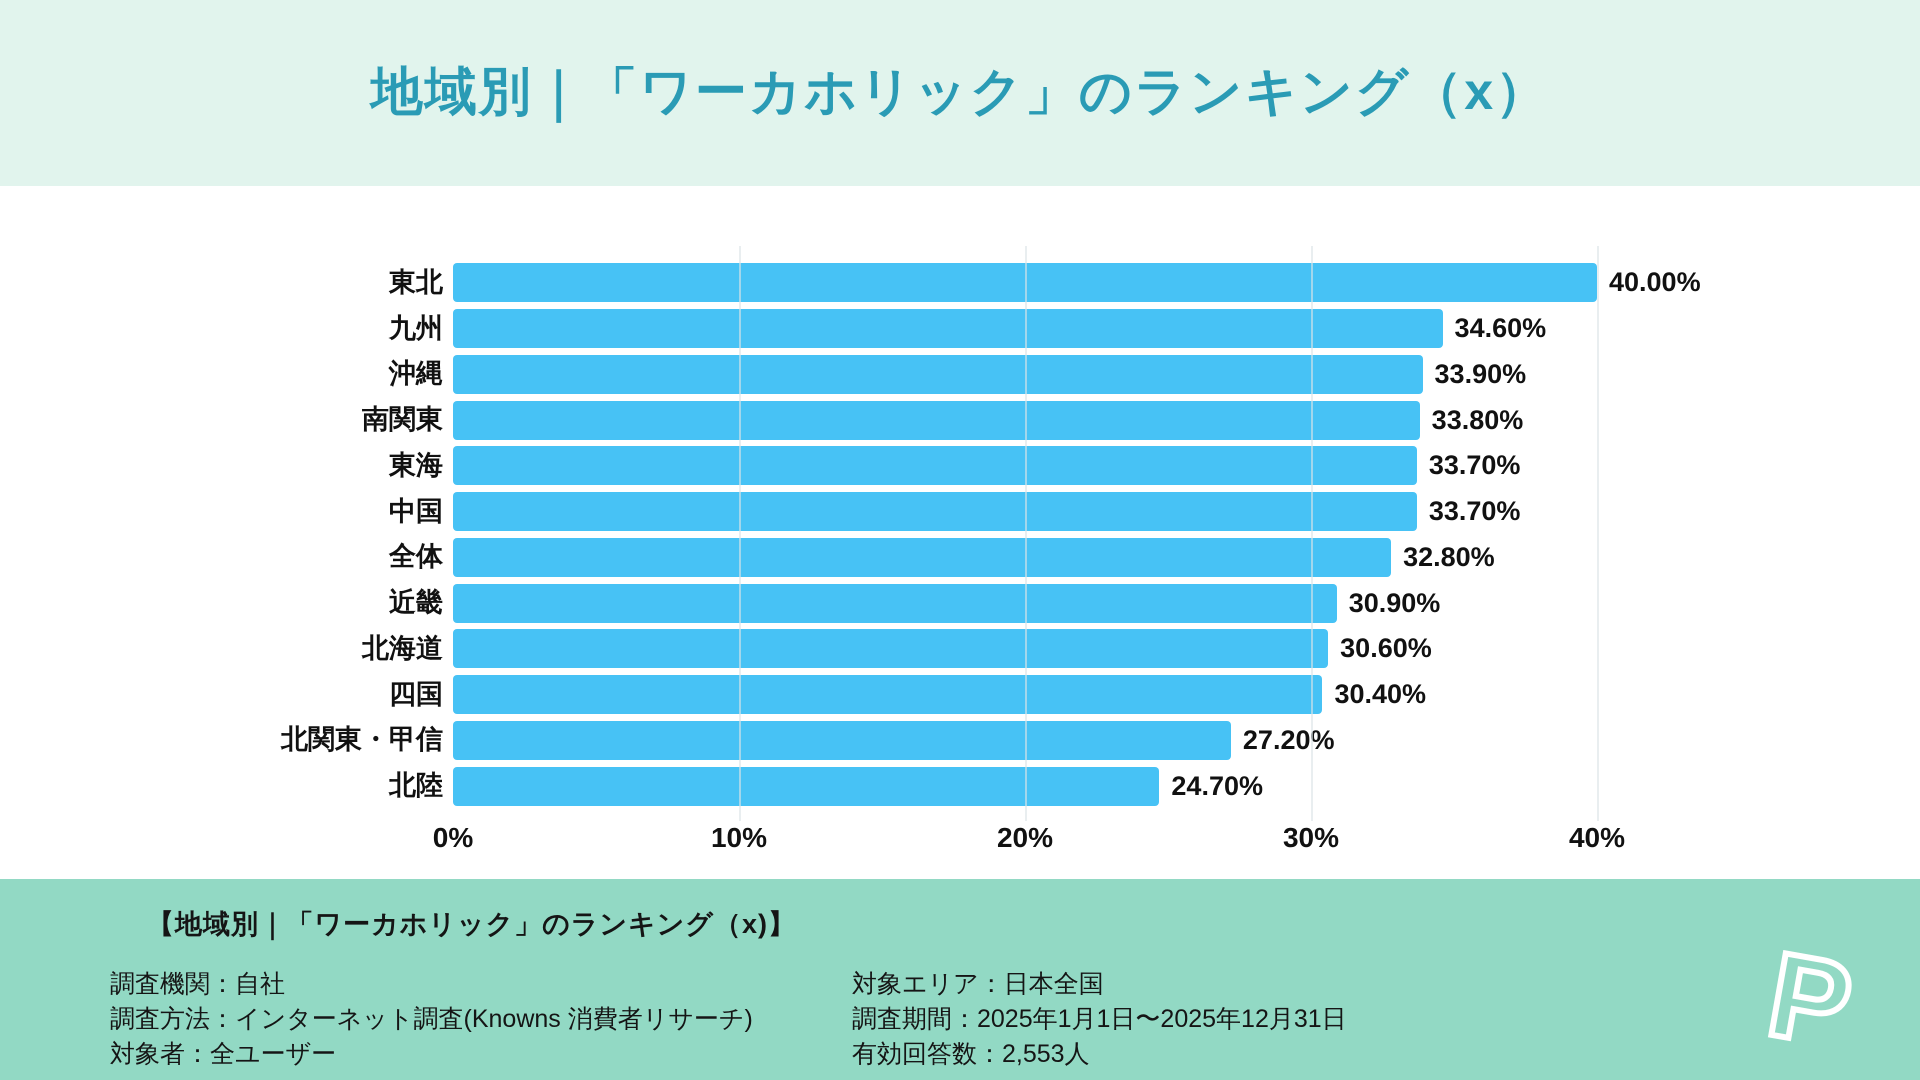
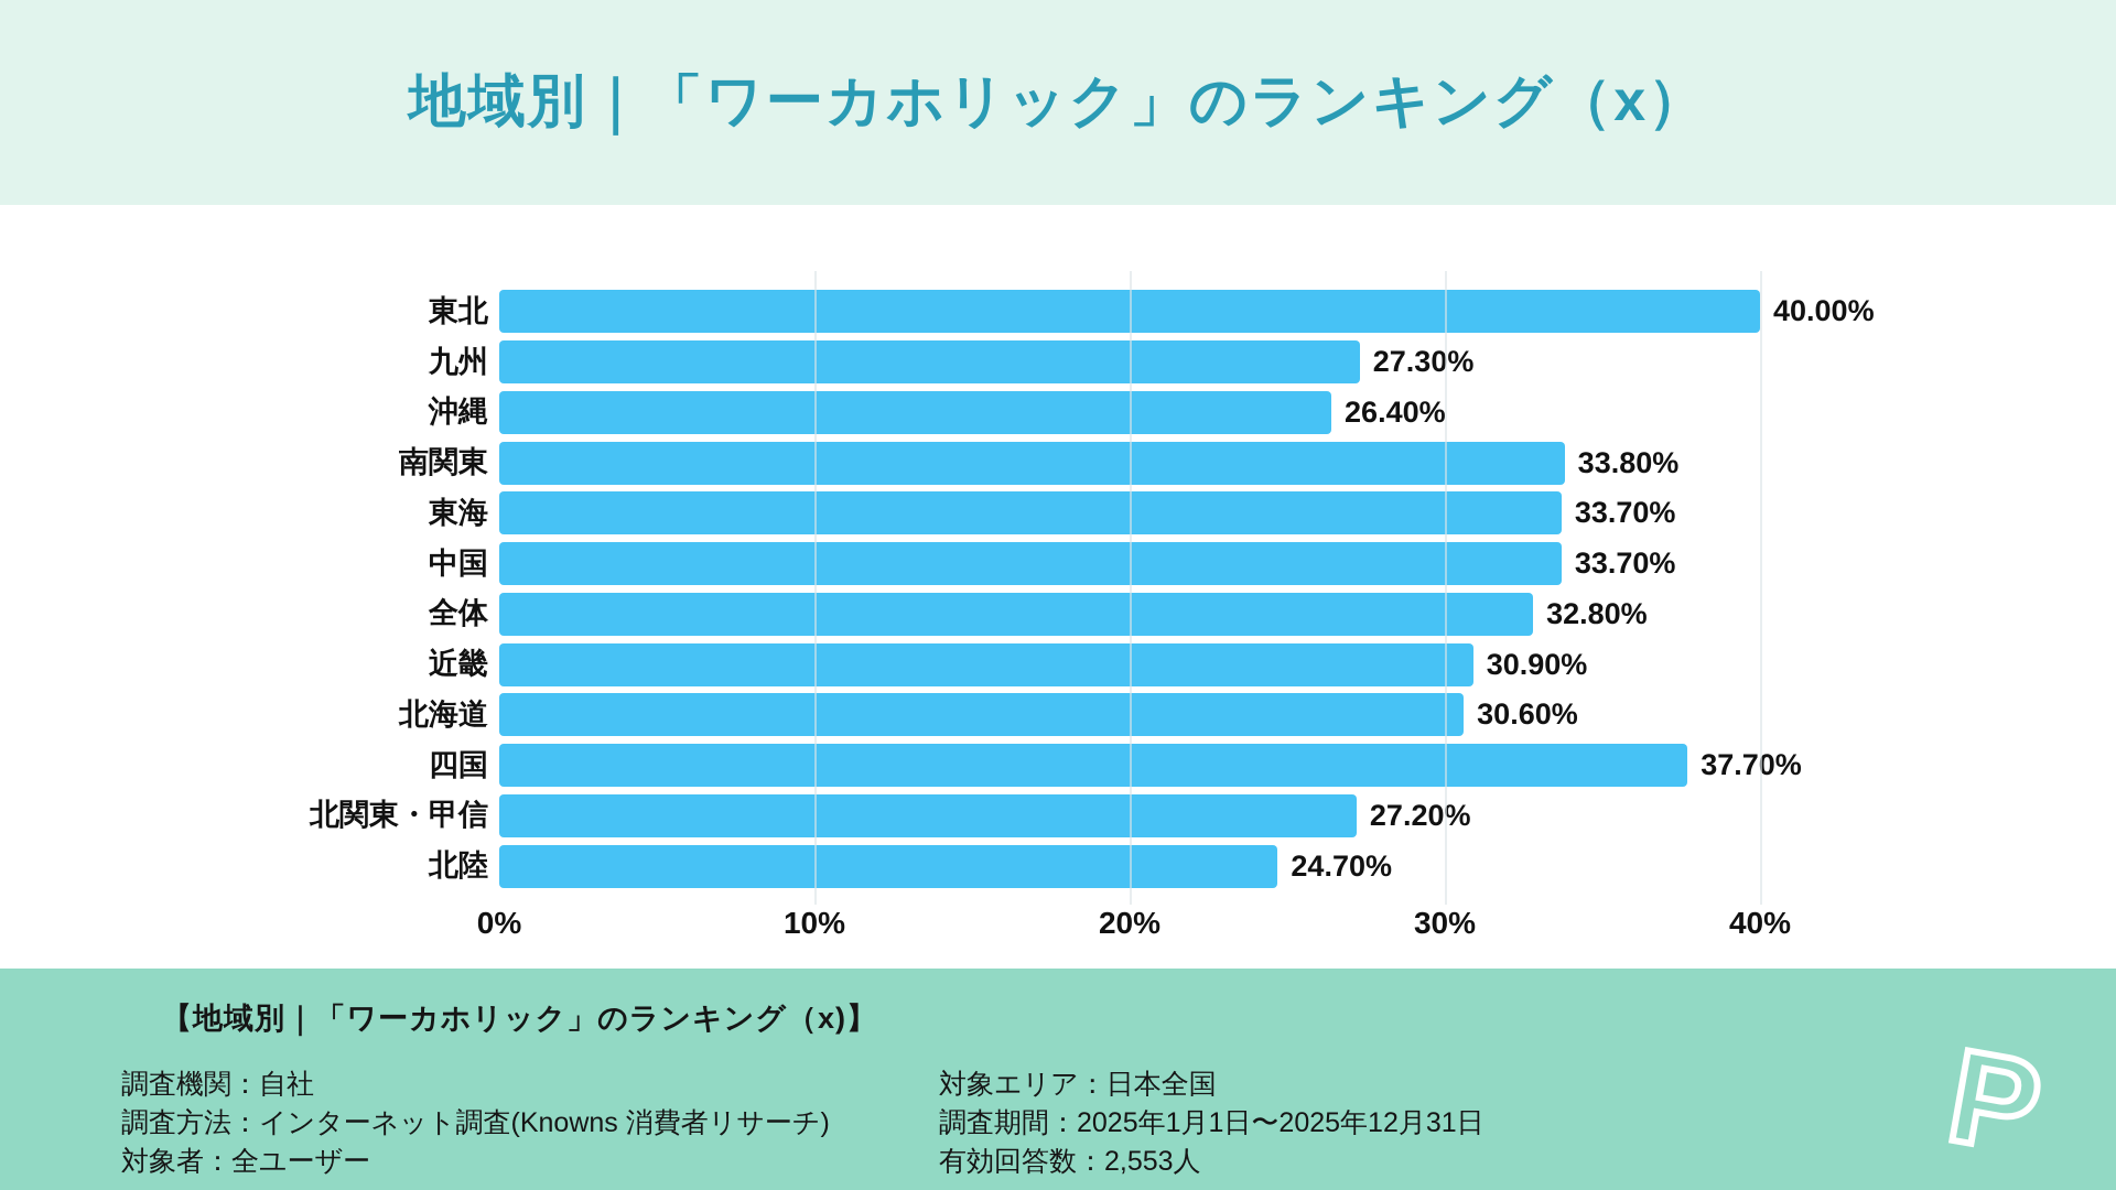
九州: 34.60% -> 27.30%
沖縄: 33.90% -> 26.40%
四国: 30.40% -> 37.70%
